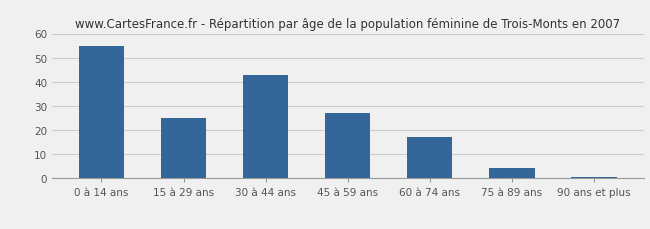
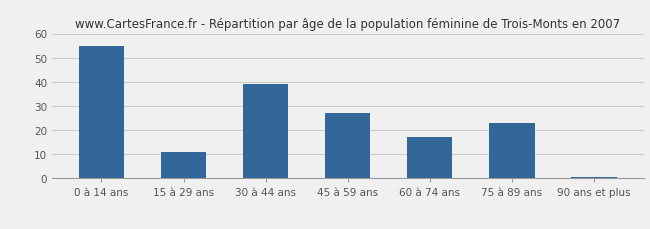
15 à 29 ans: 25.0 -> 11.0
30 à 44 ans: 43.0 -> 39.0
75 à 89 ans: 4.5 -> 23.0
